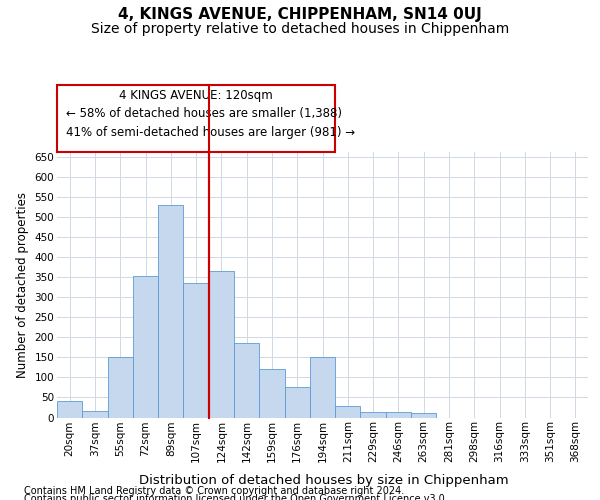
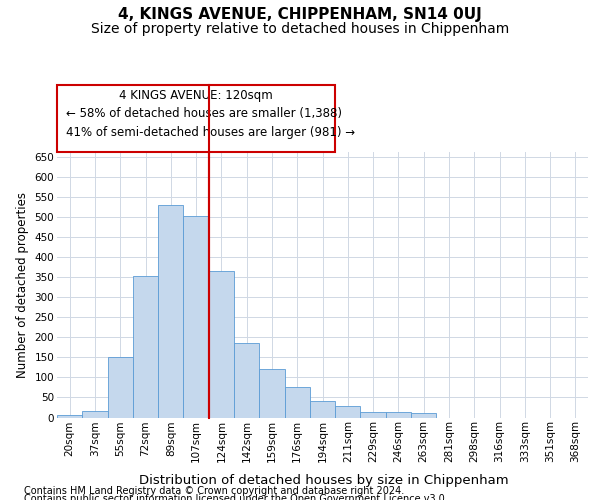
20sqm: 40 -> 5
107sqm: 335 -> 503
194sqm: 150 -> 40
